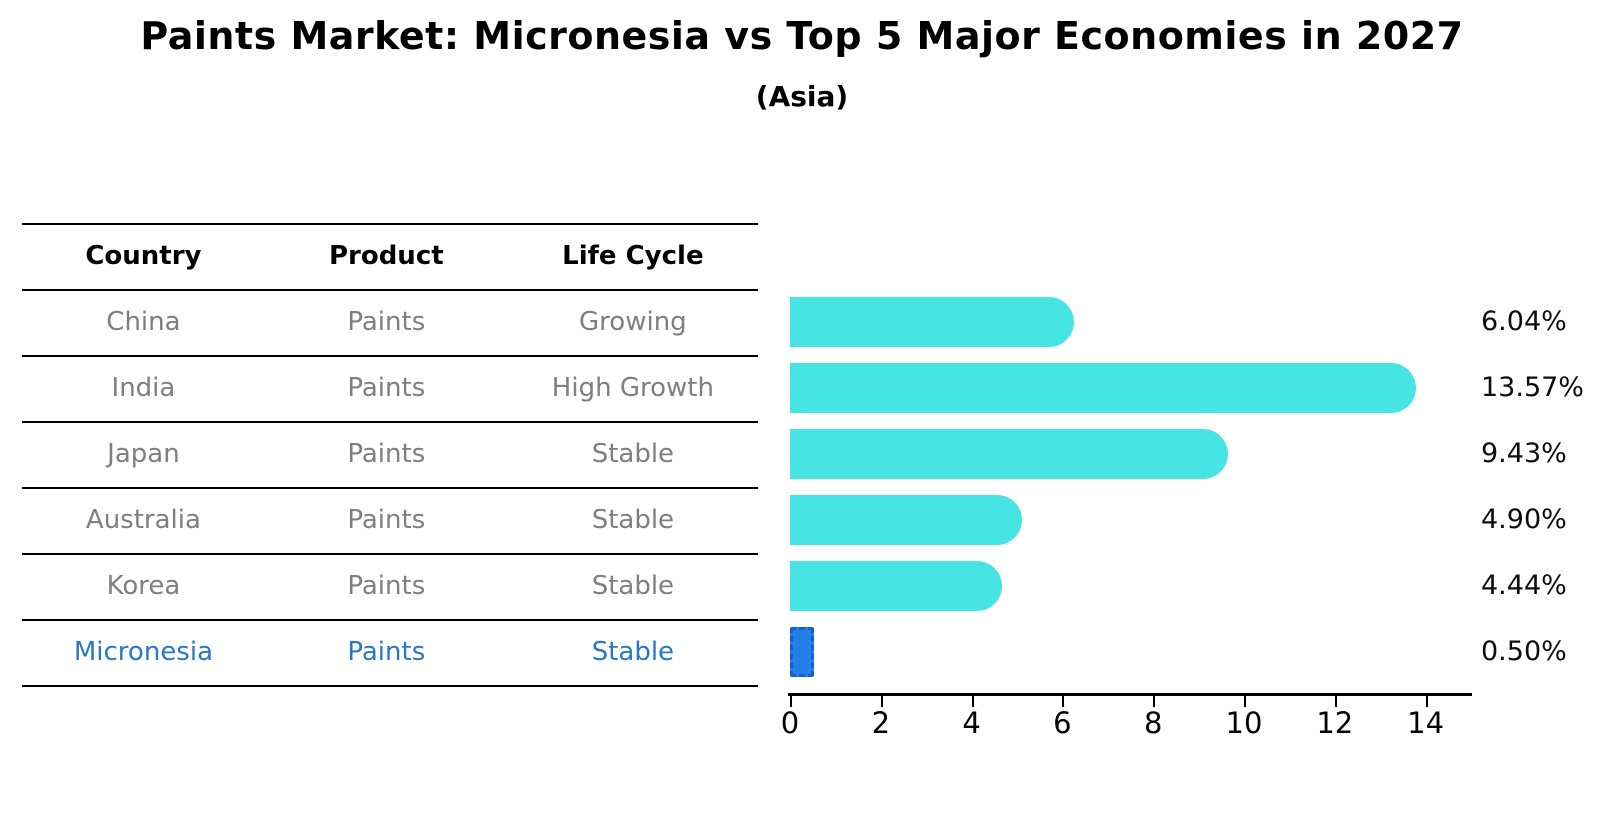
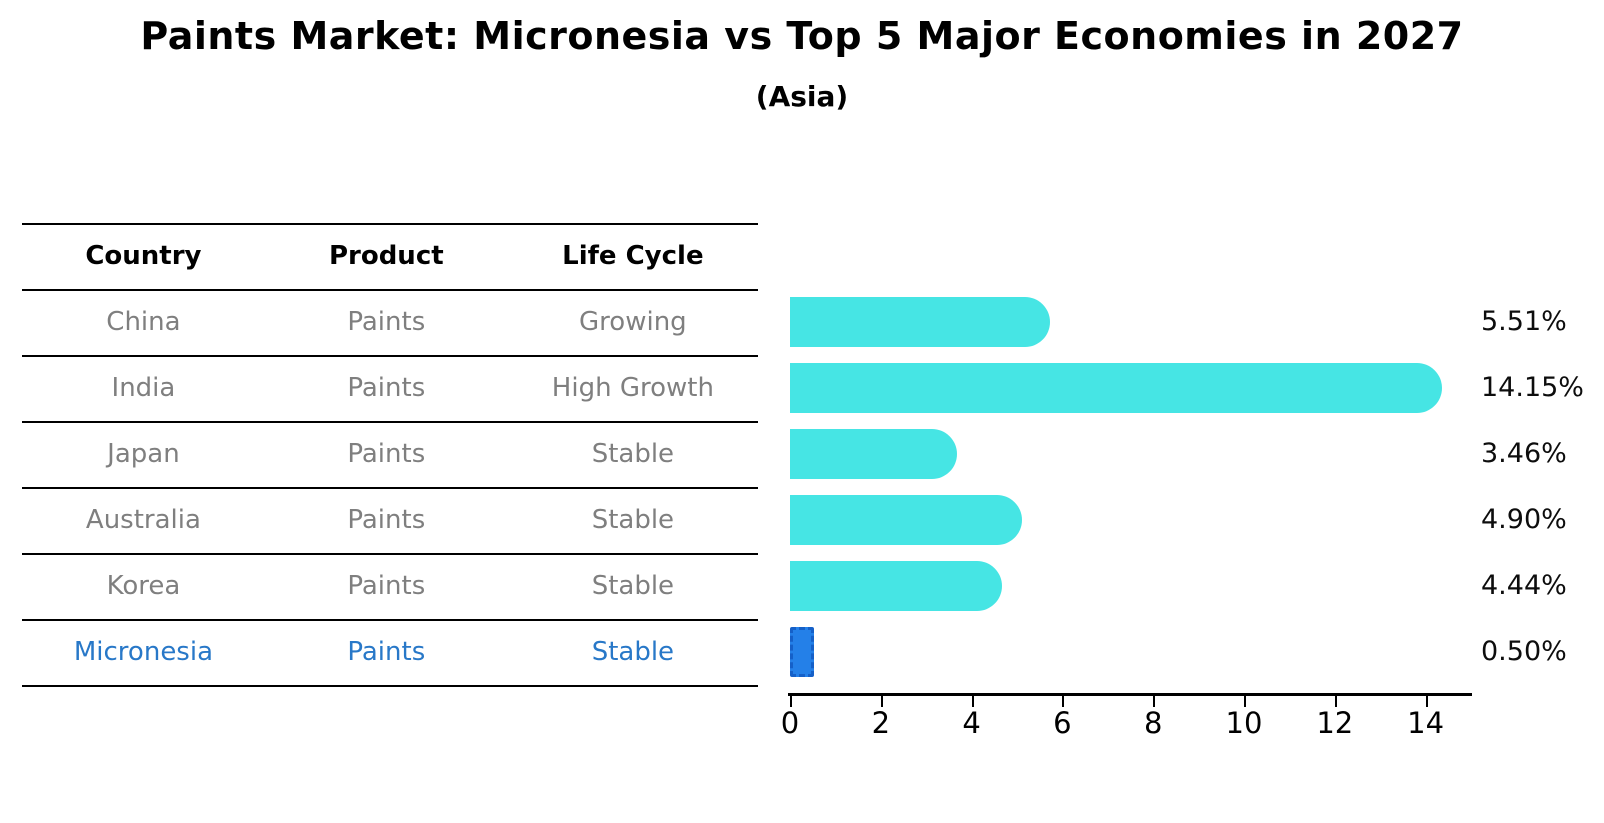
China: 6.04% -> 5.51%
India: 13.57% -> 14.15%
Japan: 9.43% -> 3.46%
